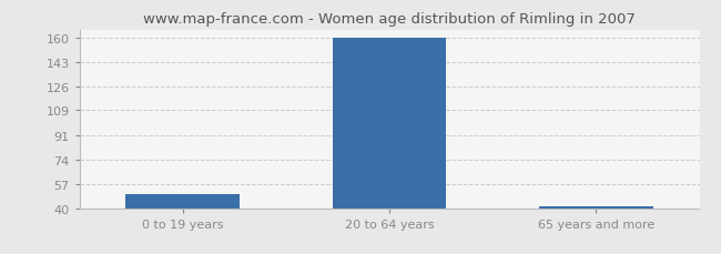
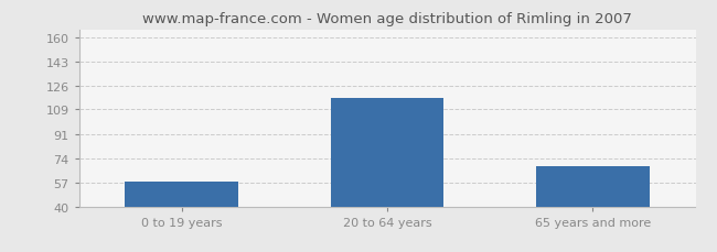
0 to 19 years: 50 -> 58
20 to 64 years: 160 -> 117
65 years and more: 41 -> 69
